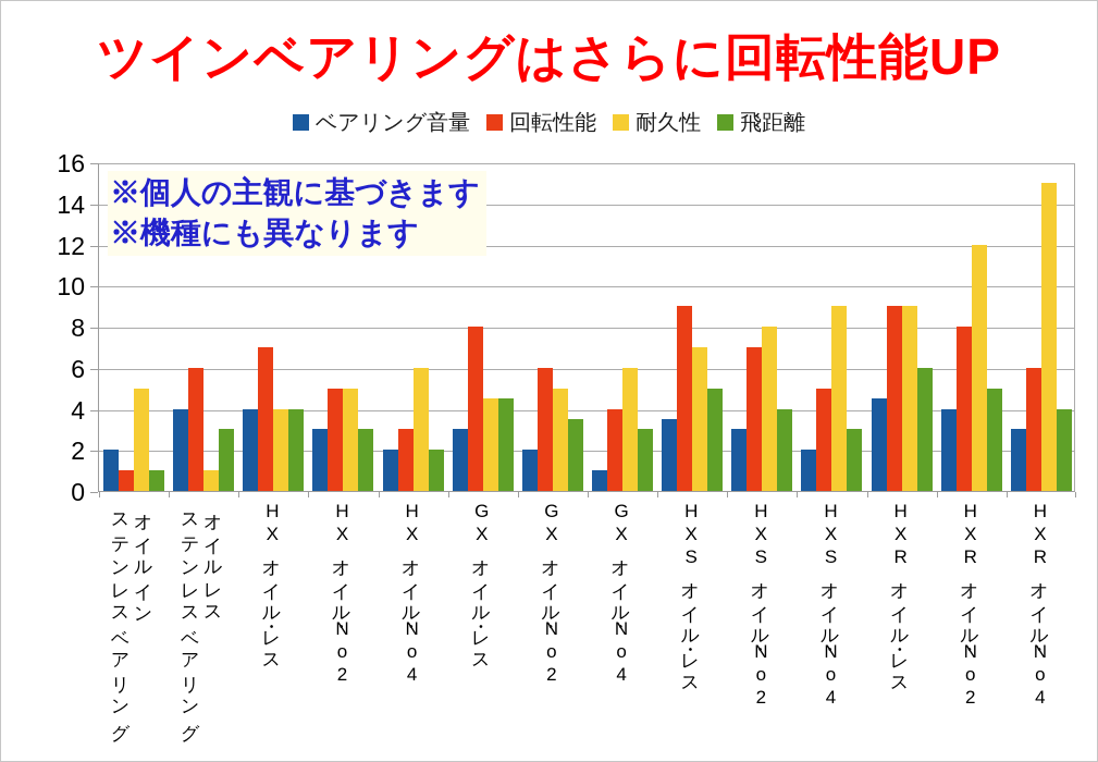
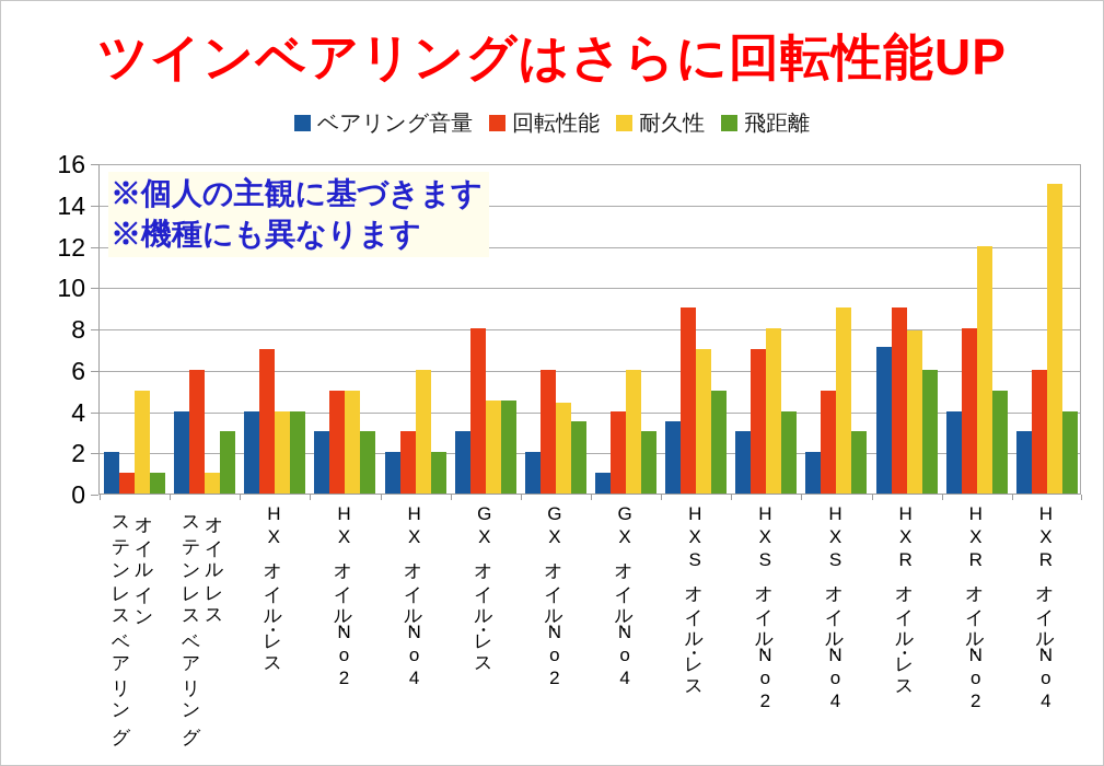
耐久性/GXオイル・No2: 5.0 -> 4.4
ベアリング音量/HXRオイル・レス: 4.5 -> 7.1
耐久性/HXRオイル・レス: 9.0 -> 7.9
